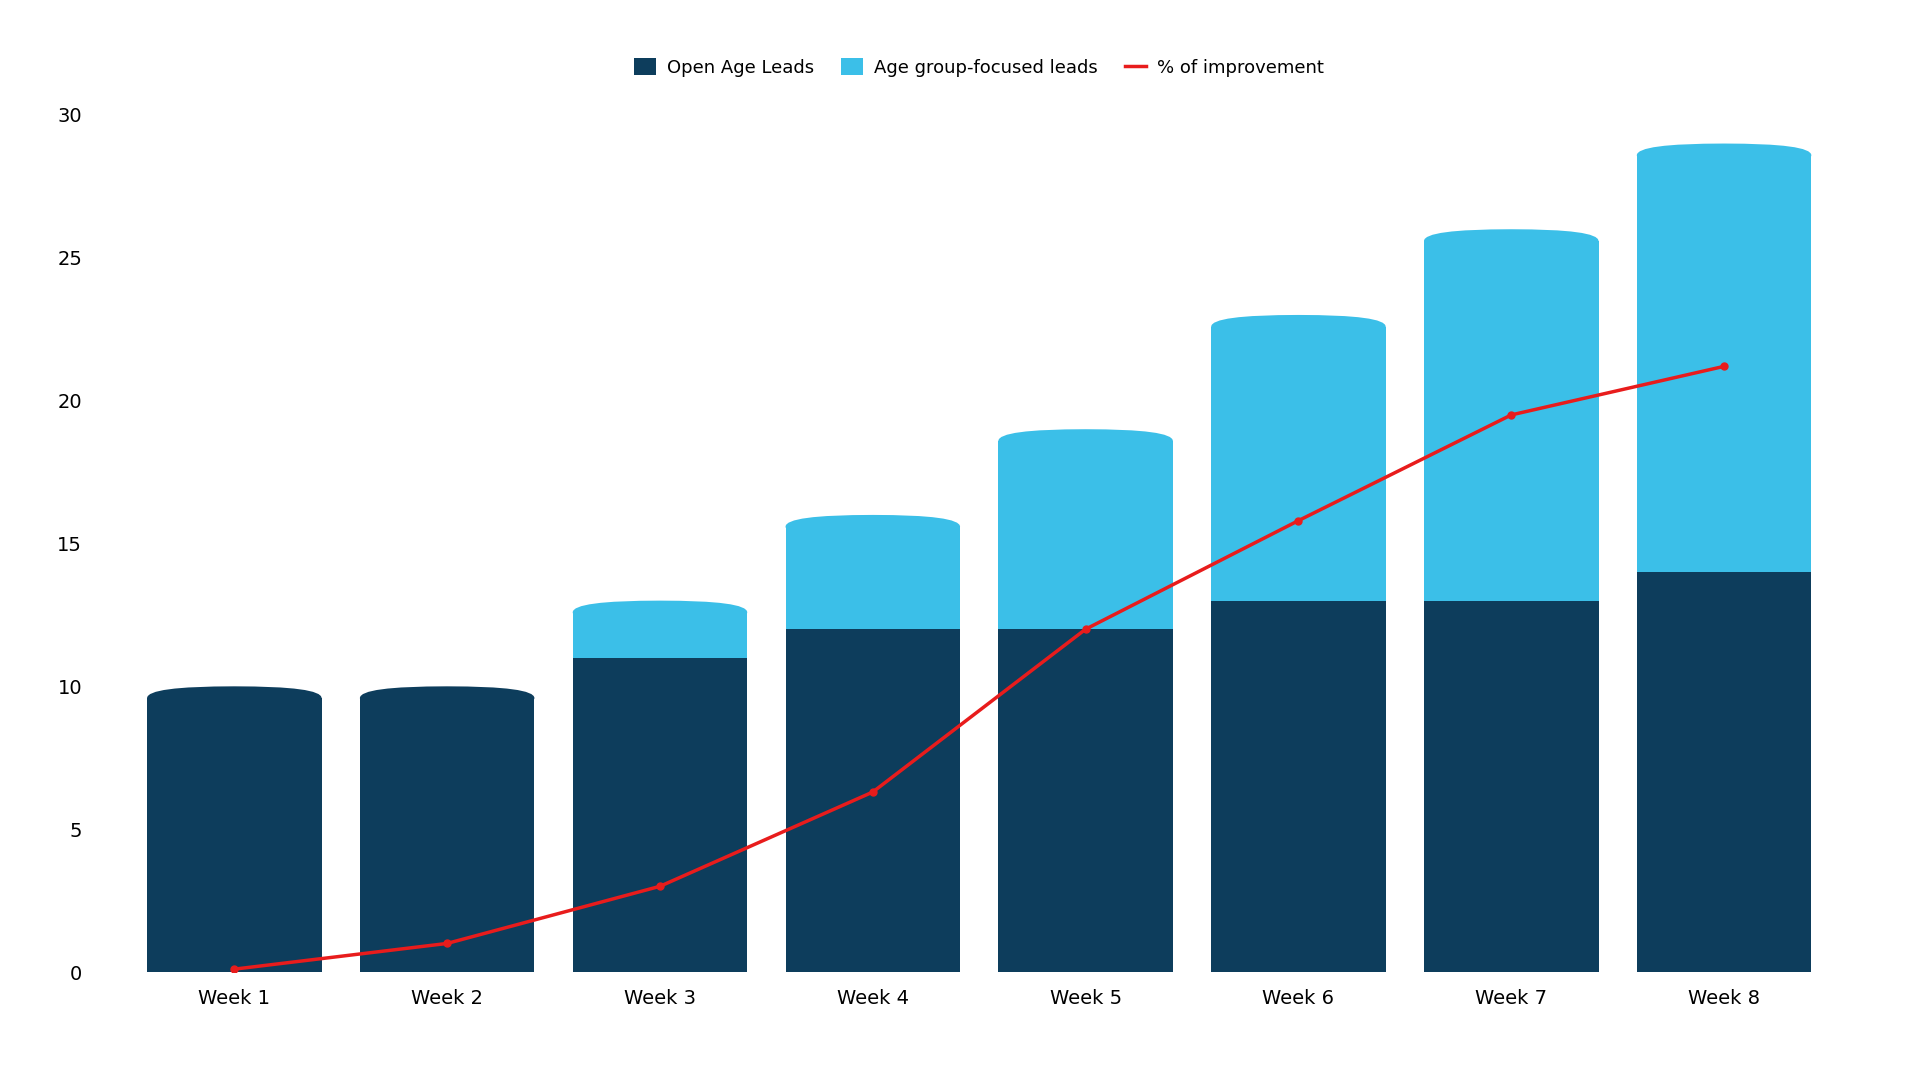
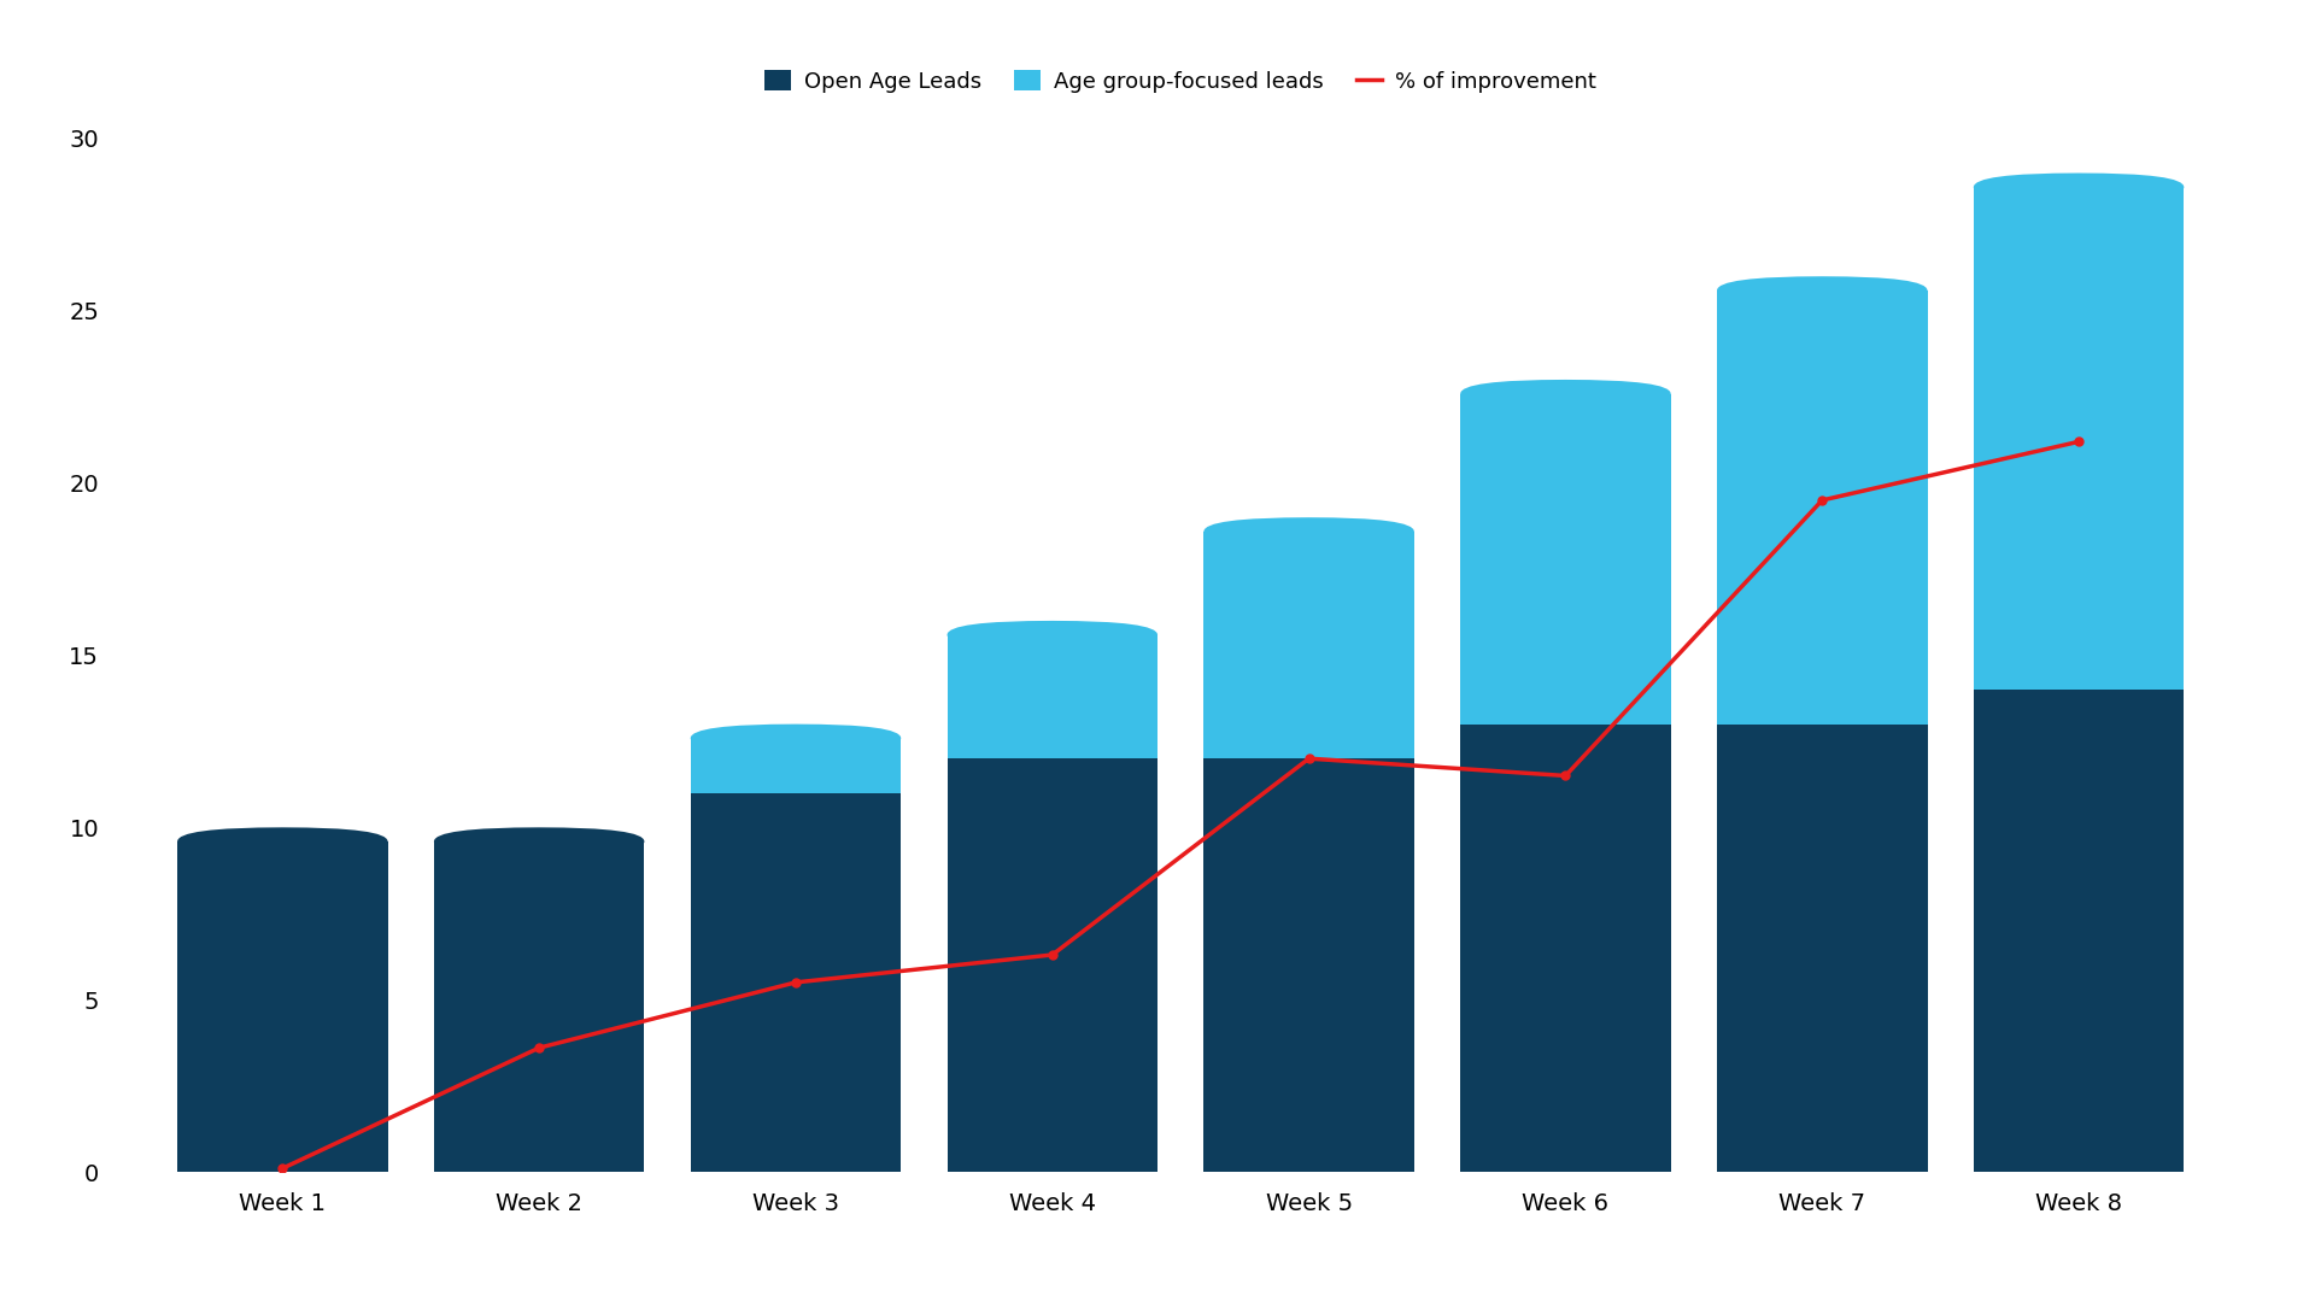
Week 2: 1.0 -> 3.6
Week 3: 3.0 -> 5.5
Week 6: 15.8 -> 11.5
